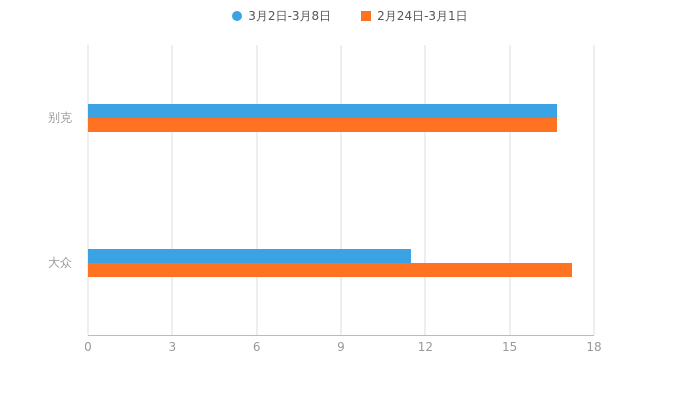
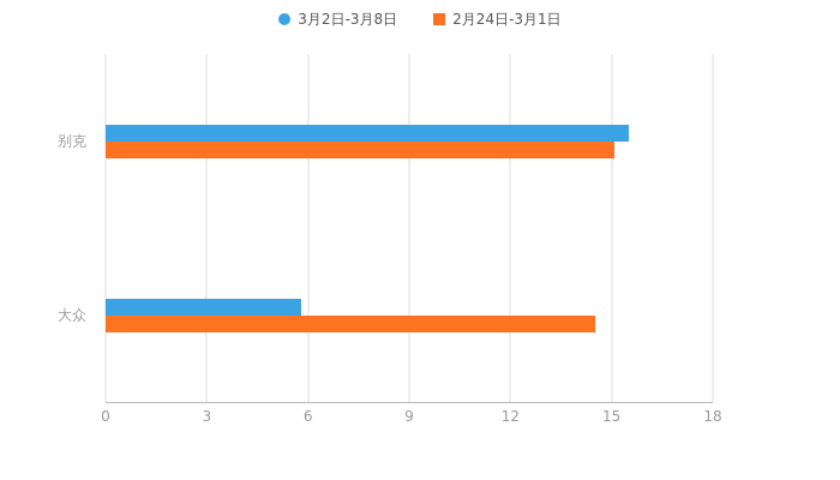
3月2日-3月8日/别克: 16.7 -> 15.5
2月24日-3月1日/别克: 16.7 -> 15.1
3月2日-3月8日/大众: 11.5 -> 5.8
2月24日-3月1日/大众: 17.2 -> 14.5
